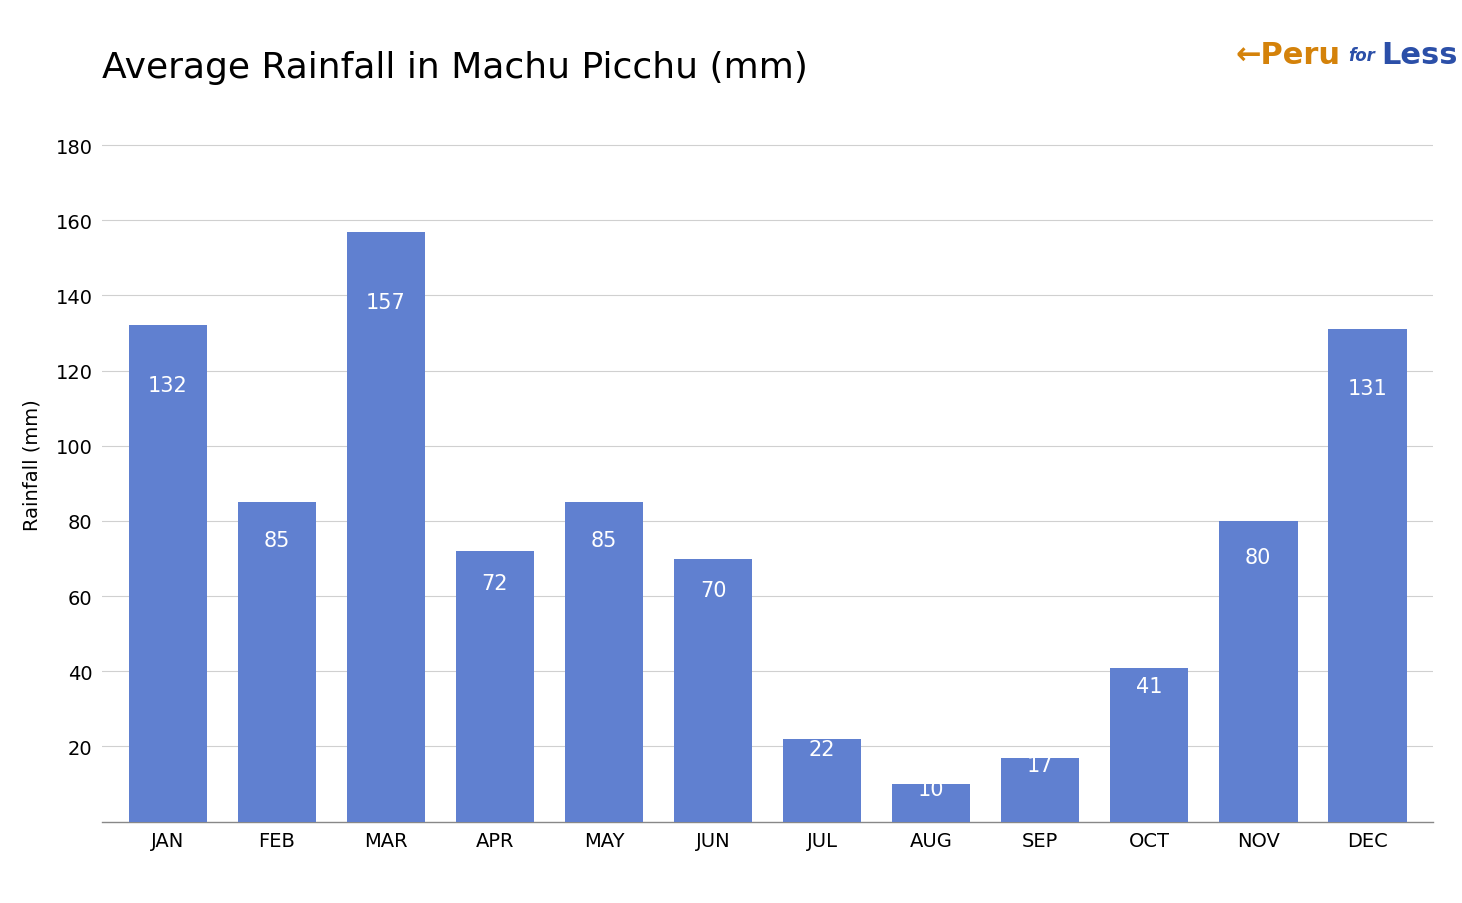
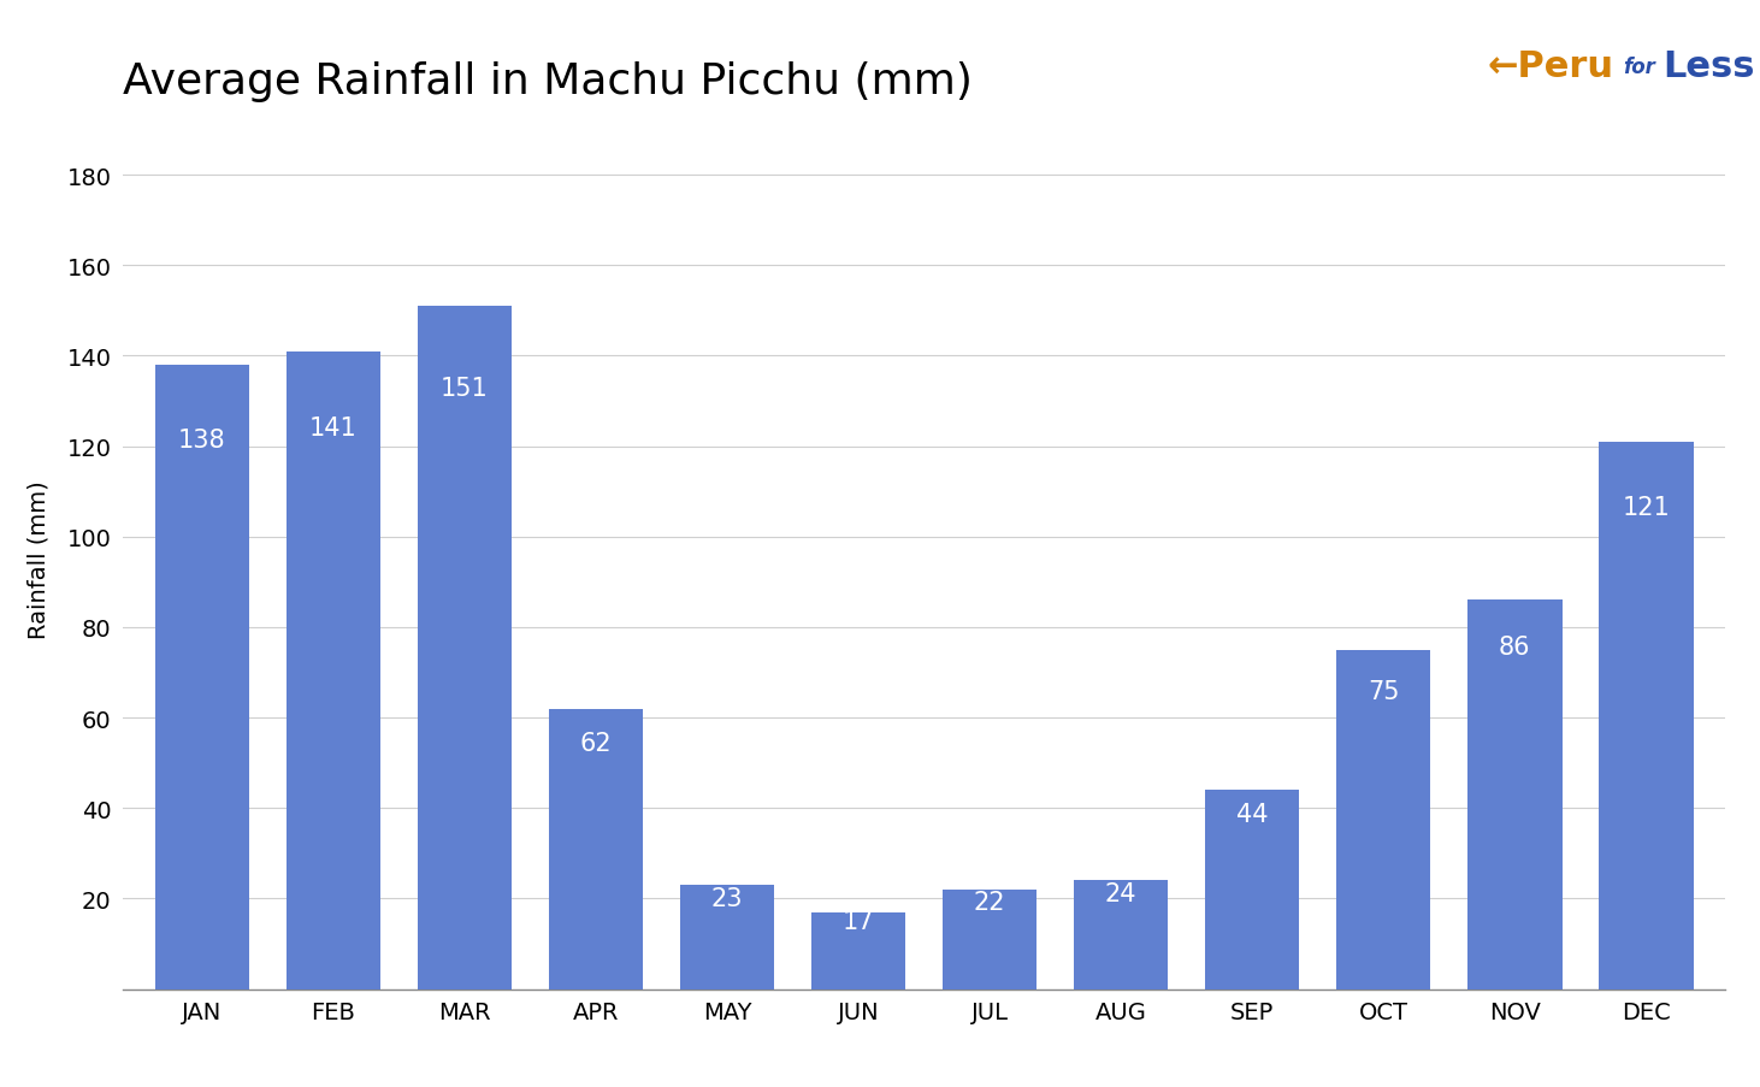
JAN: 132 -> 138
FEB: 85 -> 141
MAR: 157 -> 151
APR: 72 -> 62
MAY: 85 -> 23
JUN: 70 -> 17
AUG: 10 -> 24
SEP: 17 -> 44
OCT: 41 -> 75
NOV: 80 -> 86
DEC: 131 -> 121
